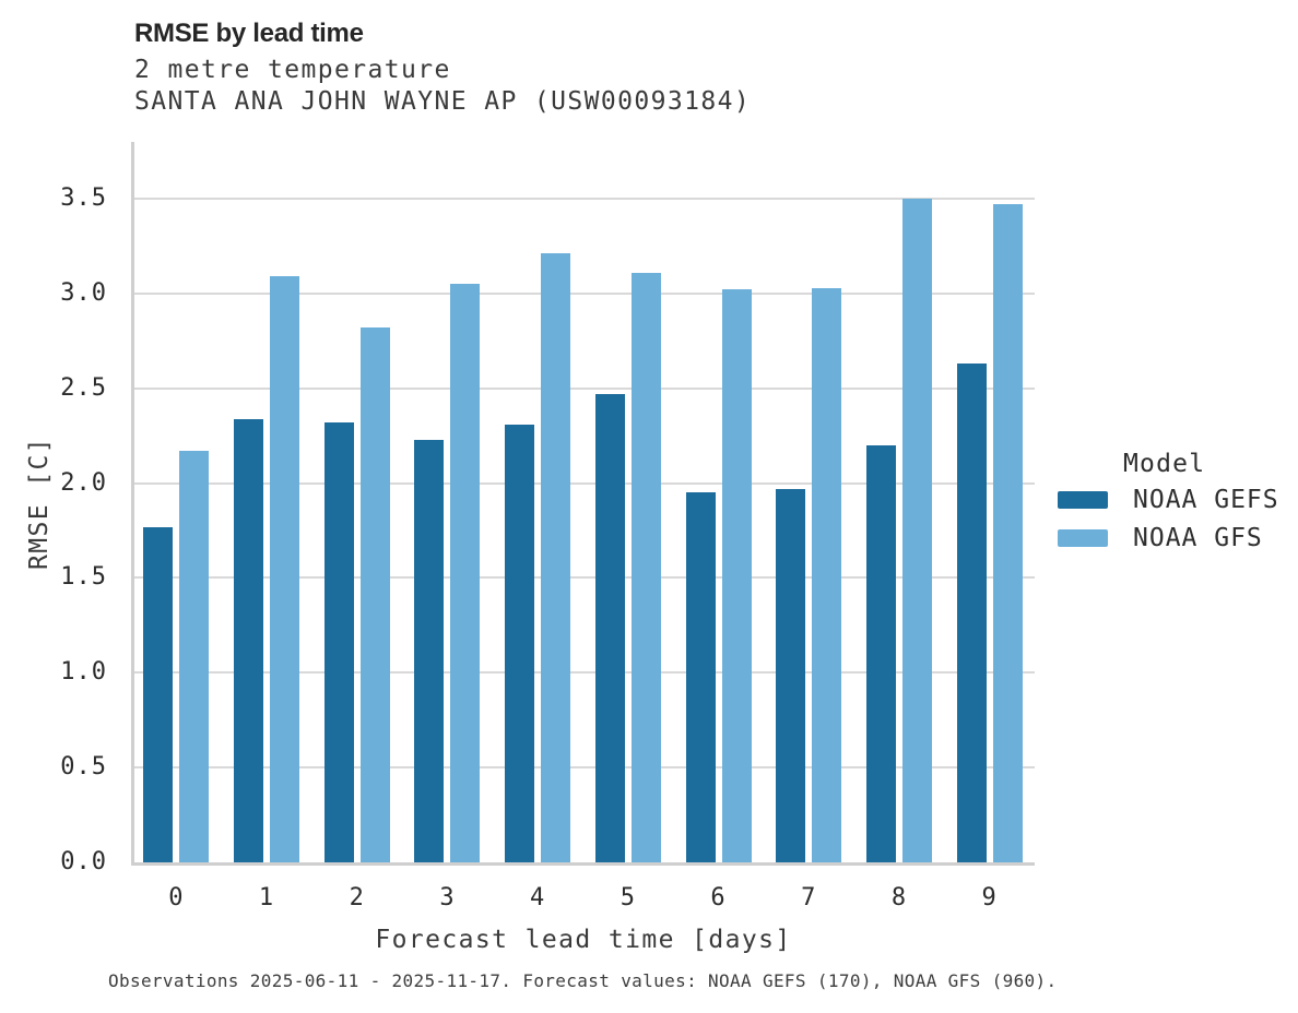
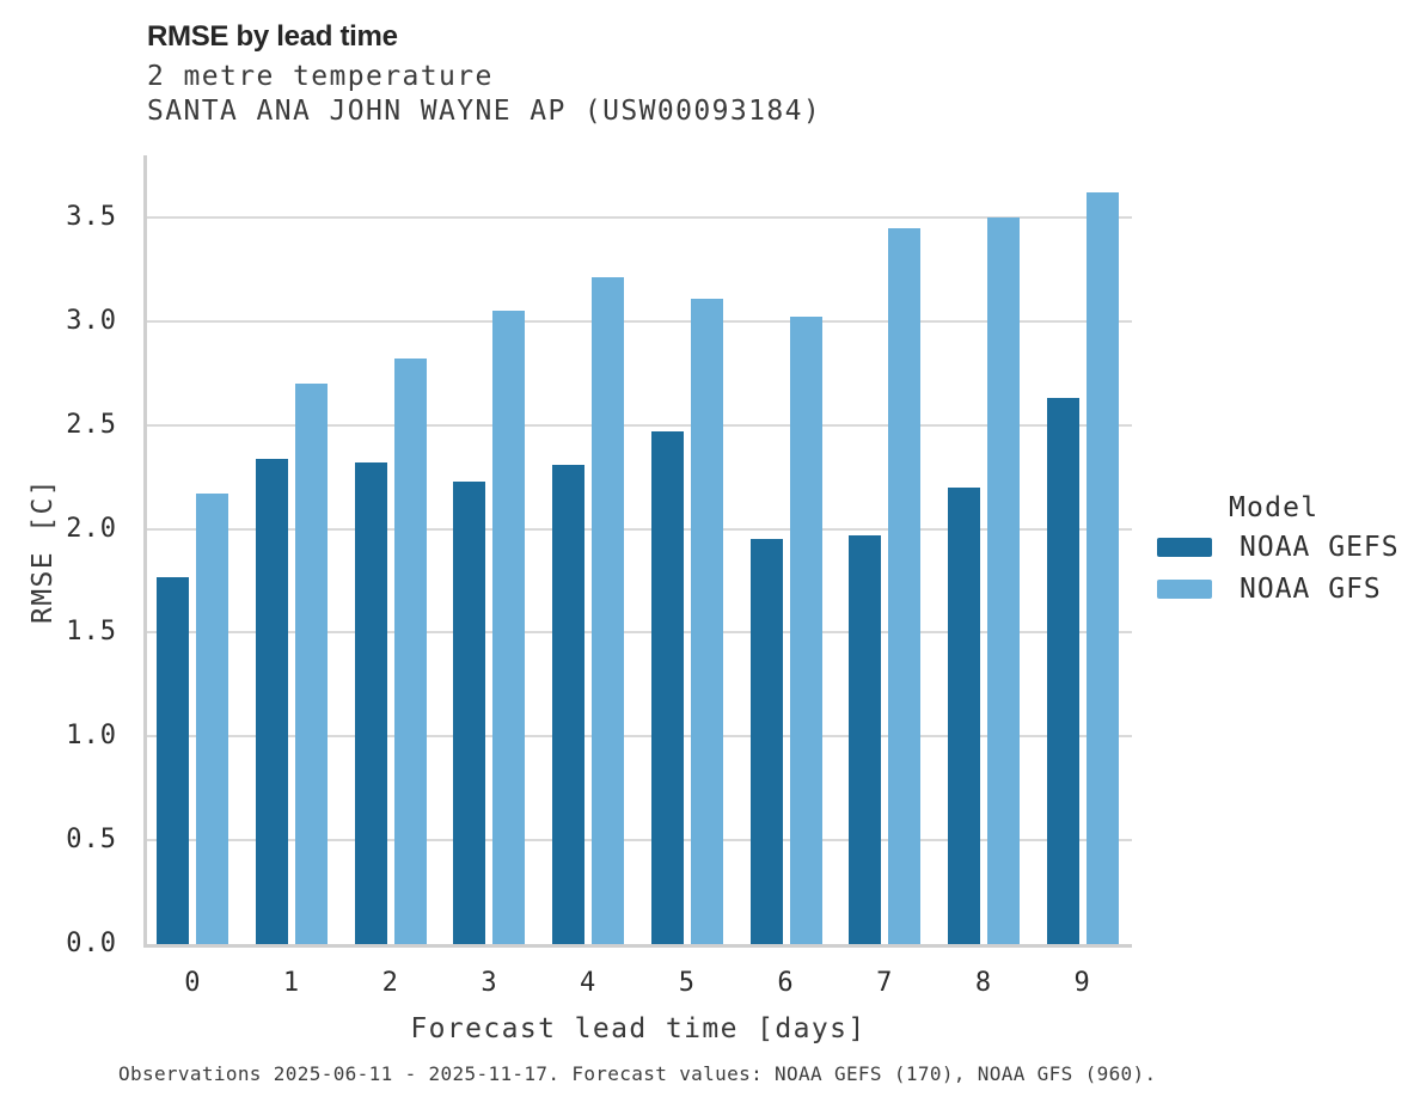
NOAA GFS/1: 3.09 -> 2.70
NOAA GFS/7: 3.03 -> 3.45
NOAA GFS/9: 3.47 -> 3.62
